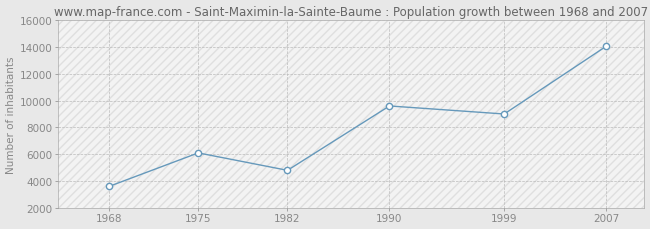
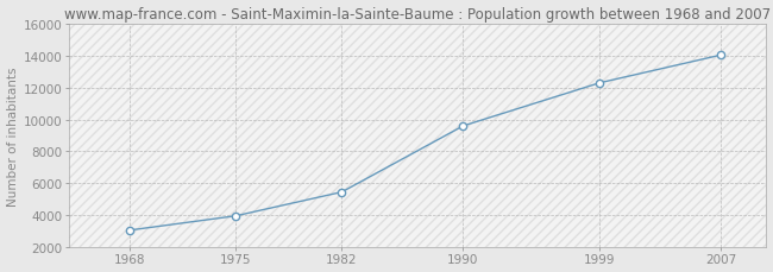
1968: 3600 -> 3000
1975: 6100 -> 4000
1982: 4800 -> 5400
1999: 9000 -> 12300
